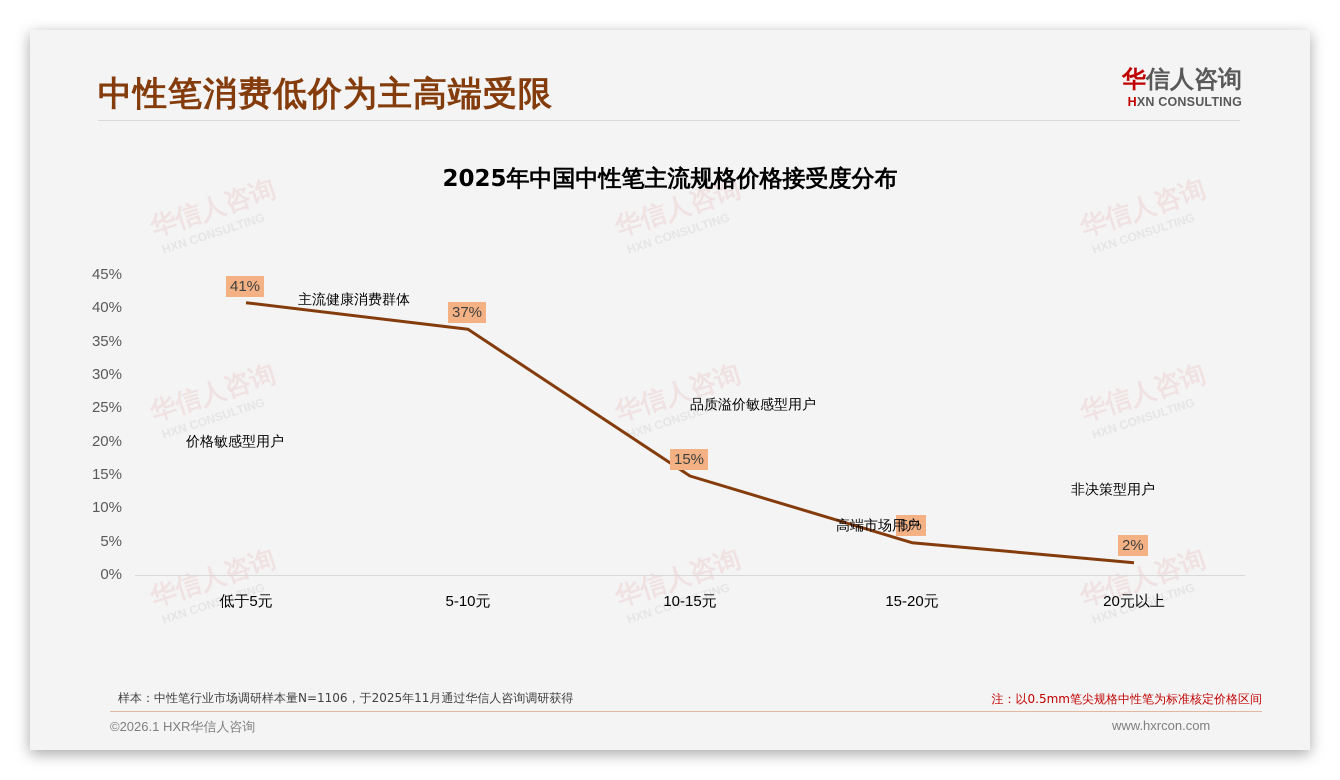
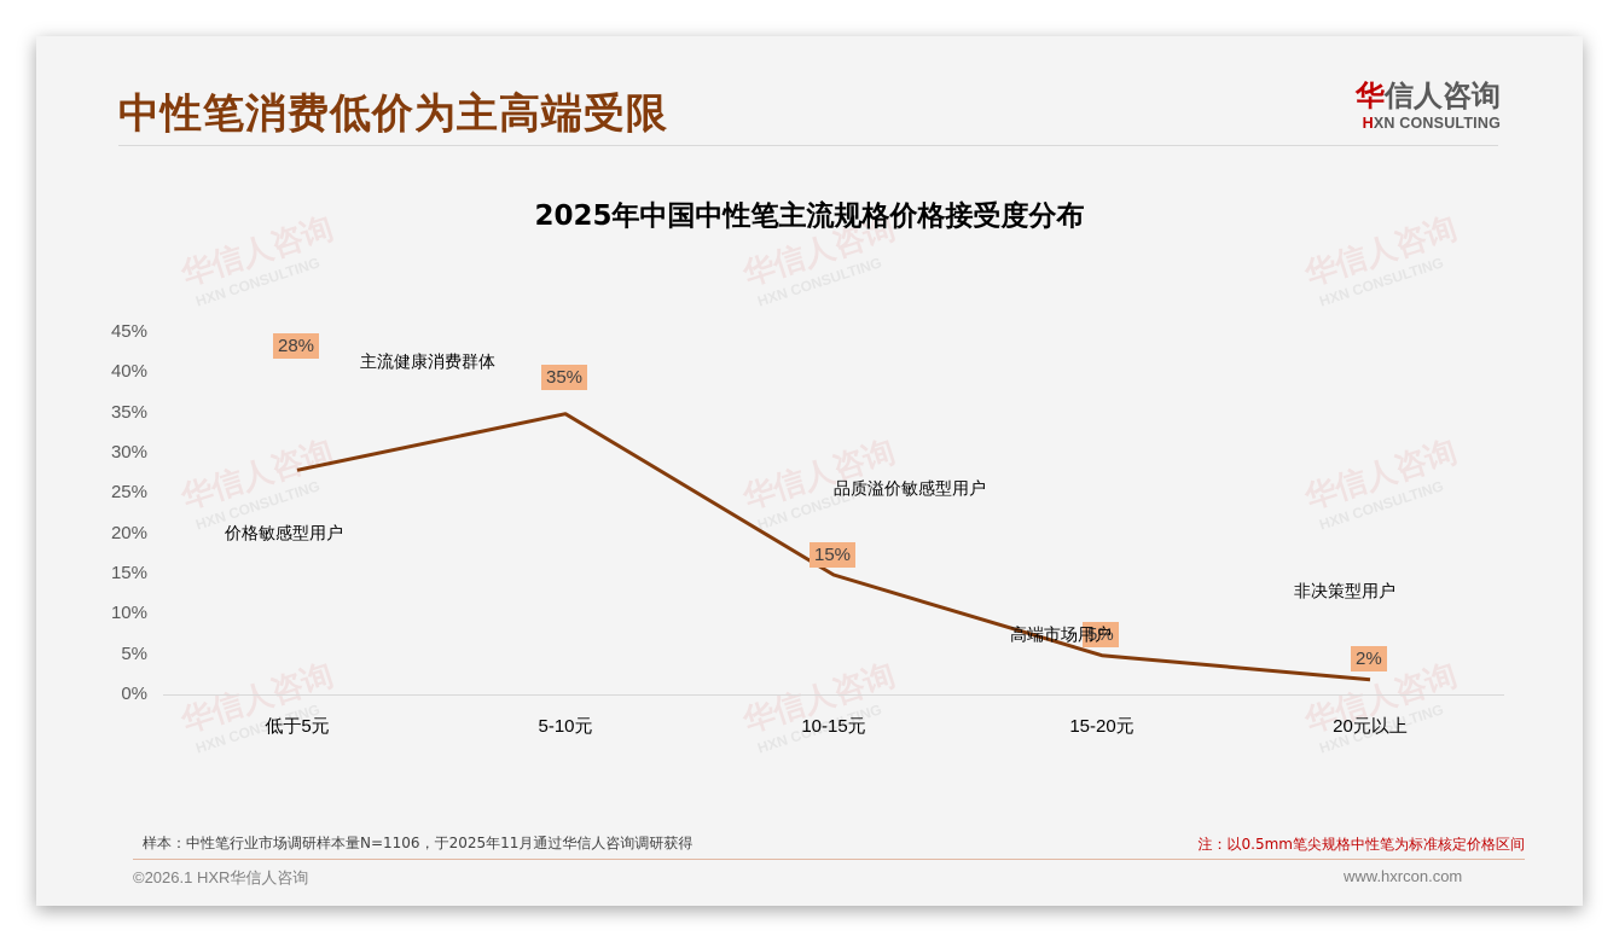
低于5元: 41% -> 28%
5-10元: 37% -> 35%
